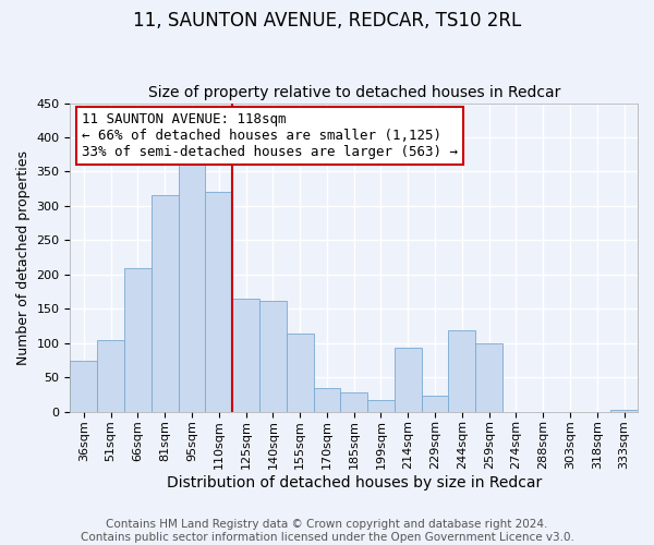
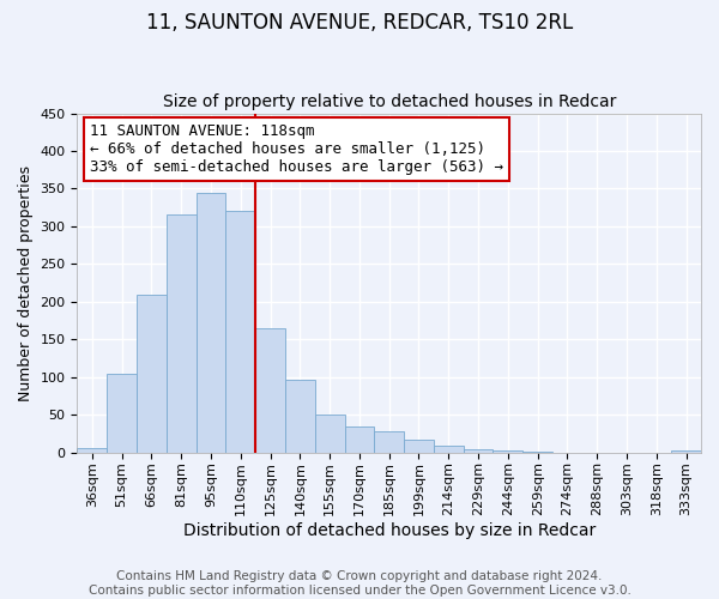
36sqm: 74 -> 6
95sqm: 364 -> 345
140sqm: 162 -> 97
155sqm: 114 -> 50
214sqm: 94 -> 9
229sqm: 24 -> 5
244sqm: 118 -> 2
259sqm: 100 -> 1
